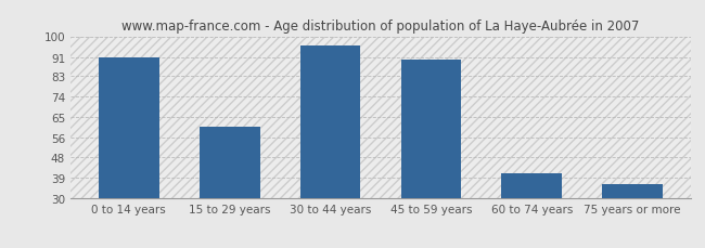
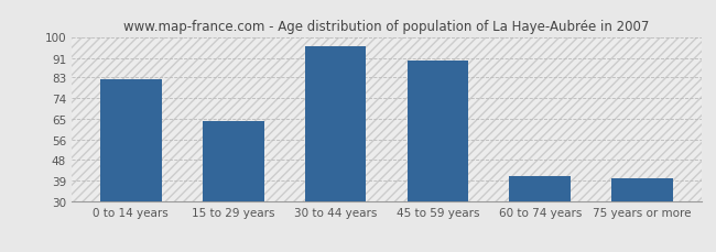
0 to 14 years: 91 -> 82
15 to 29 years: 61 -> 64
75 years or more: 36 -> 40
